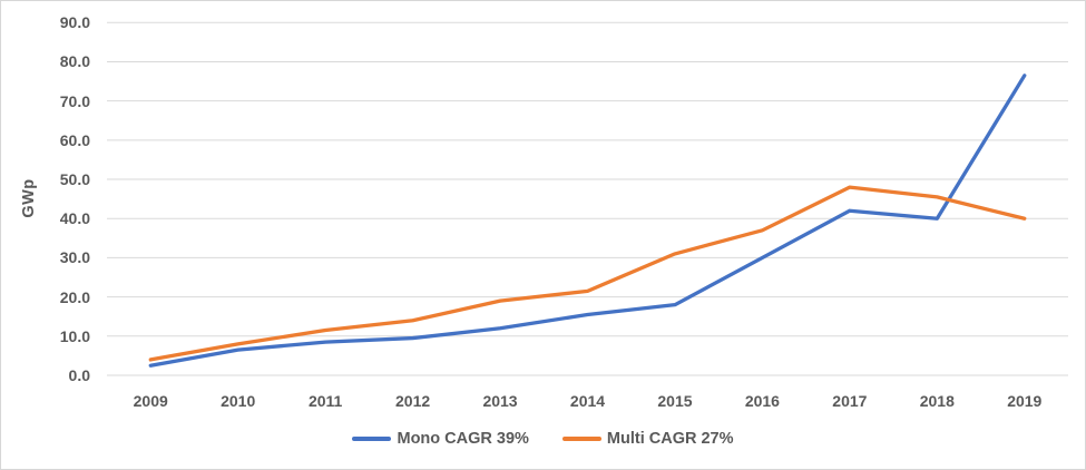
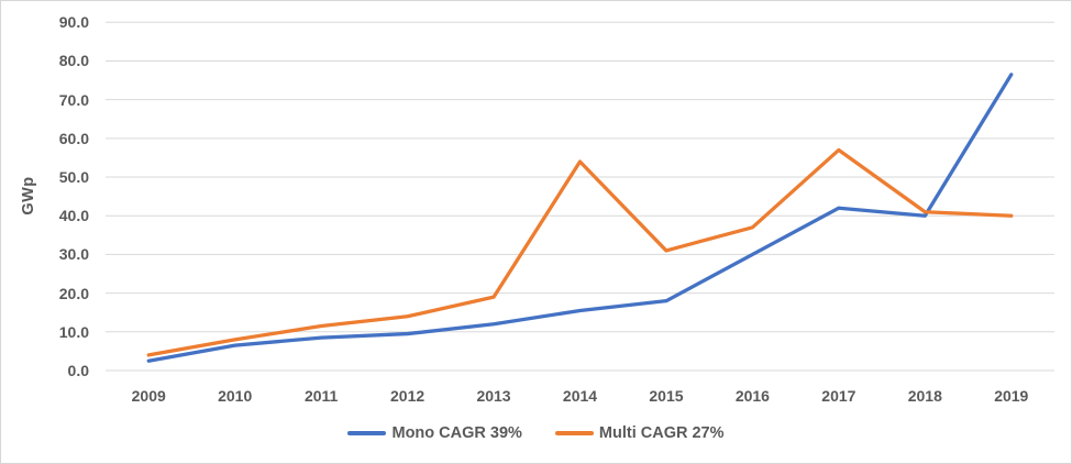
Multi CAGR 27%/2014: 22 -> 54
Multi CAGR 27%/2017: 48 -> 57
Multi CAGR 27%/2018: 46 -> 41
